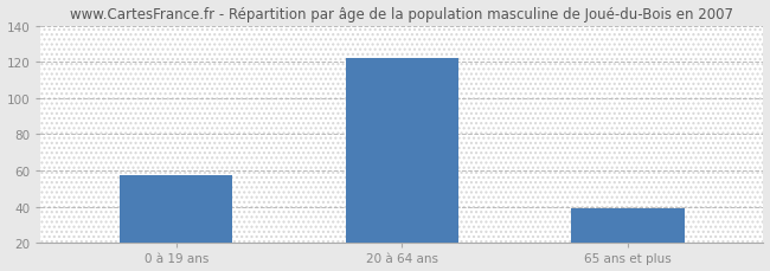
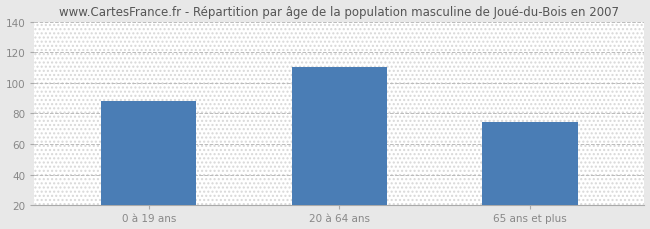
0 à 19 ans: 57 -> 88
20 à 64 ans: 122 -> 110
65 ans et plus: 39 -> 74
